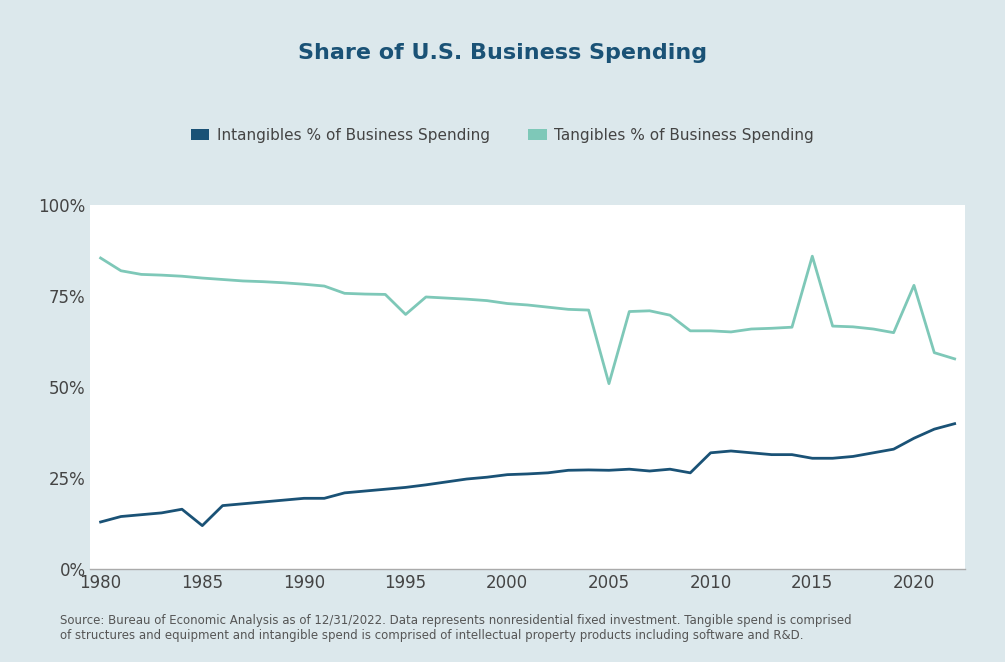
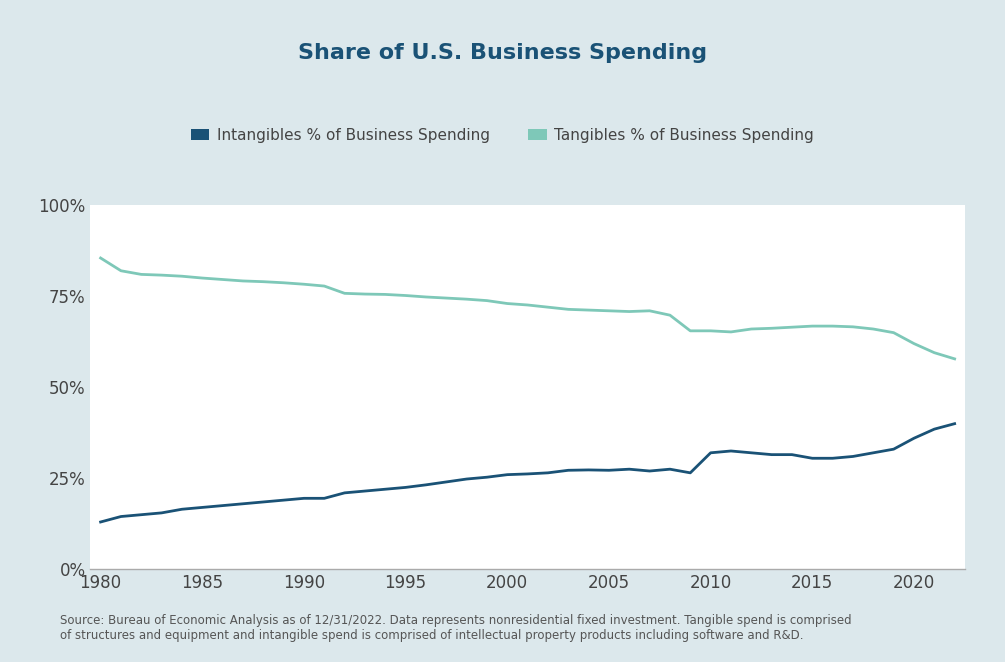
Intangibles % of Business Spending/1985: 12.0% -> 17.0%
Tangibles % of Business Spending/1995: 70.0% -> 75.2%
Tangibles % of Business Spending/2005: 51.0% -> 71.0%
Tangibles % of Business Spending/2015: 86.0% -> 66.8%
Tangibles % of Business Spending/2020: 78.0% -> 62.0%
